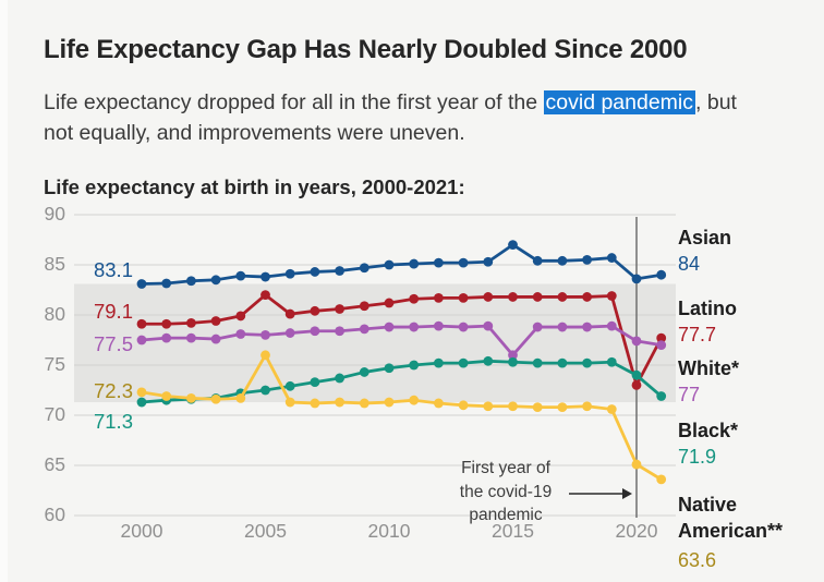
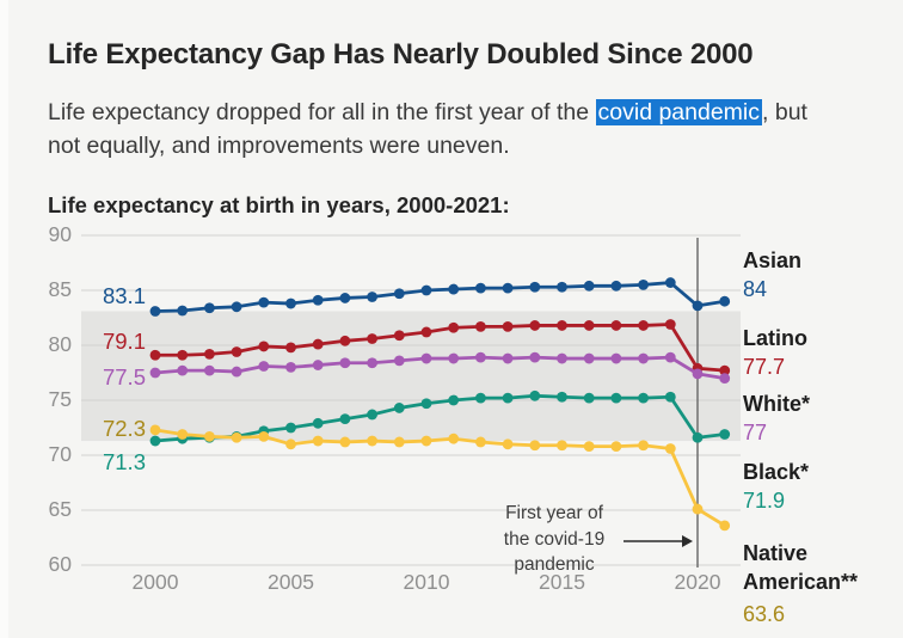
Latino/2005: 82 -> 80
Native American**/2005: 76 -> 71
Asian/2015: 87 -> 85
White*/2015: 76 -> 79
Latino/2020: 73 -> 78
Black*/2020: 74 -> 72
